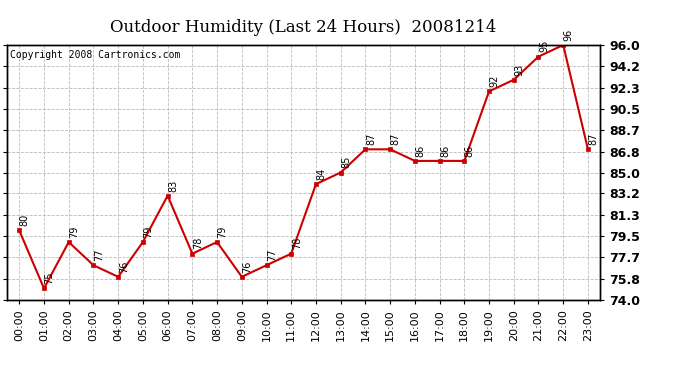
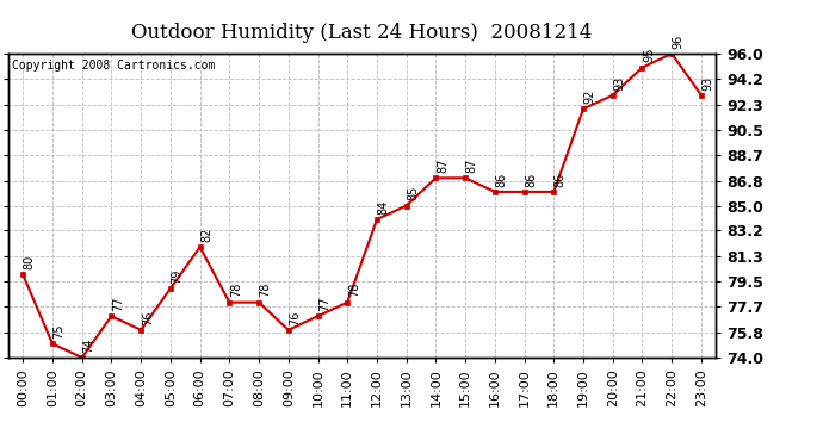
02:00: 79 -> 74
06:00: 83 -> 82
08:00: 79 -> 78
23:00: 87 -> 93
